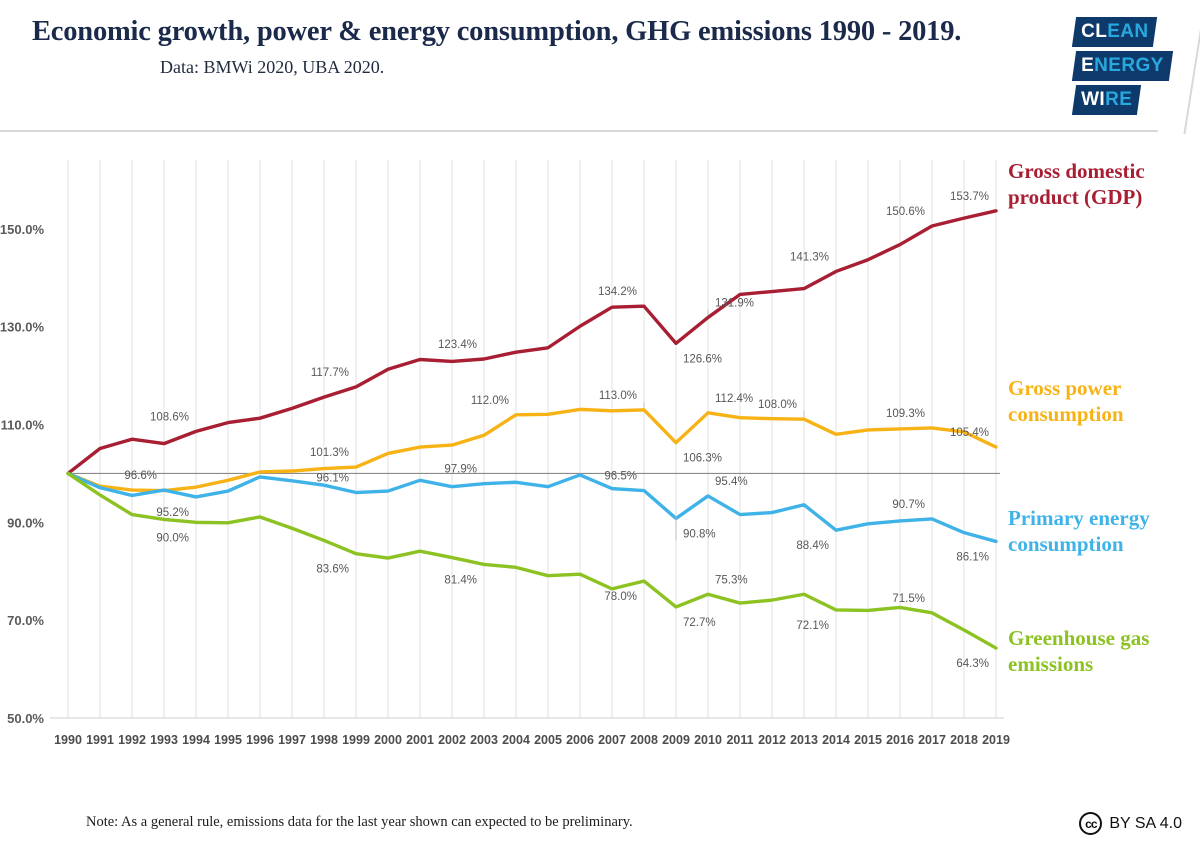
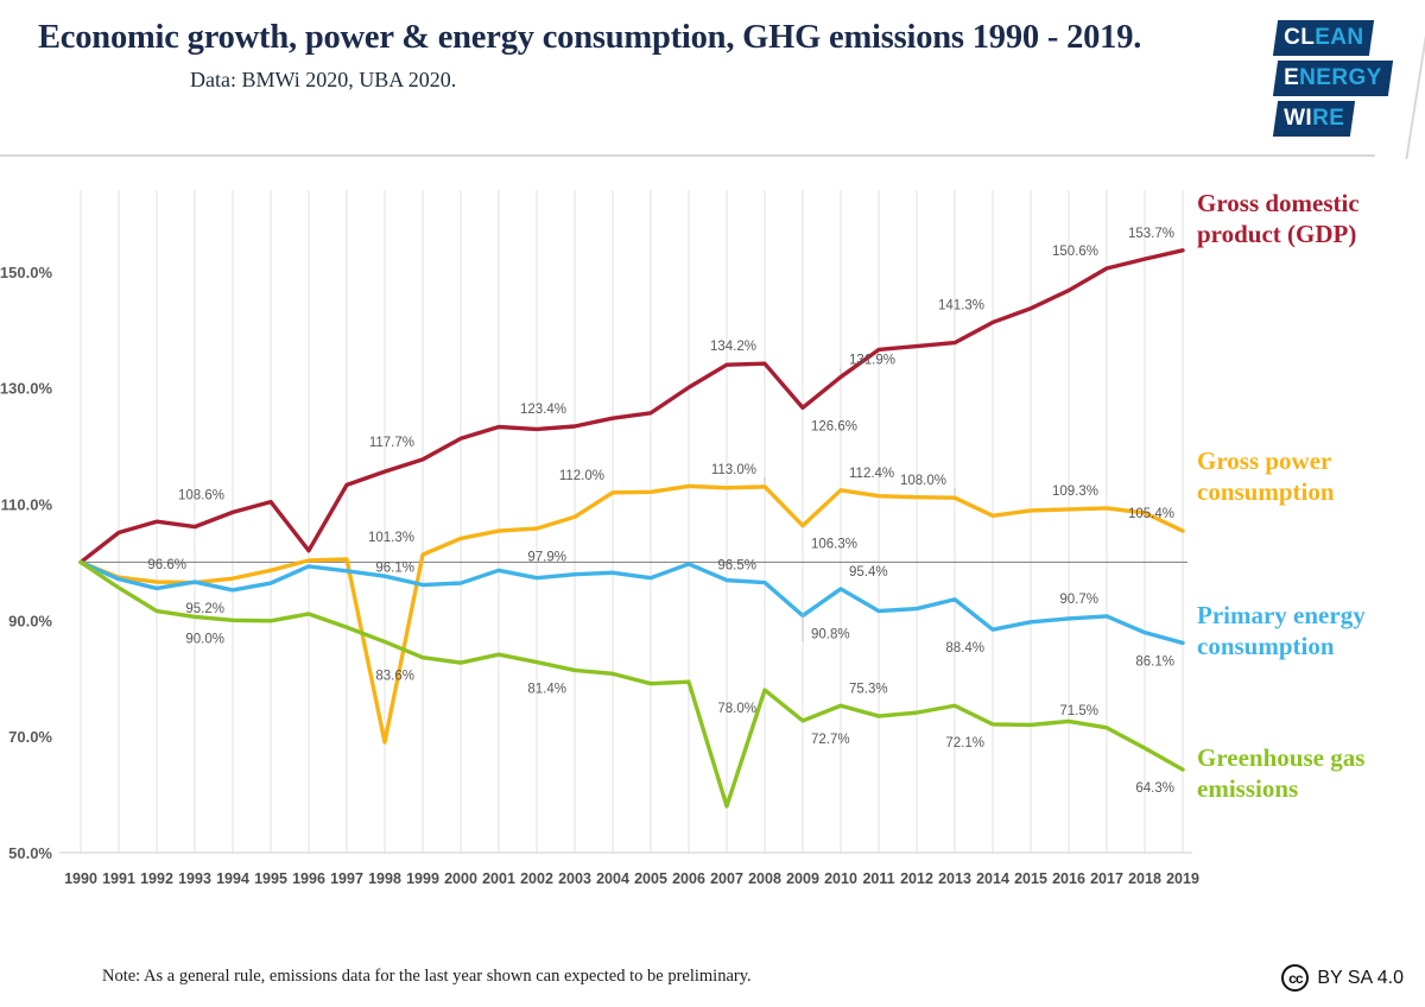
Gross domestic product (GDP)/1996: 111% -> 102%
Gross power consumption/1998: 101% -> 69%
Greenhouse gas emissions/2007: 76% -> 58%
